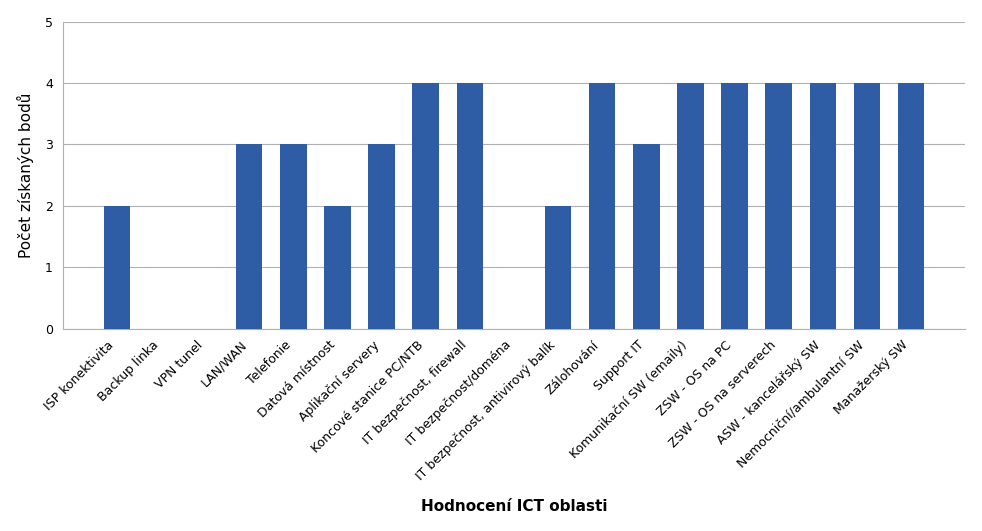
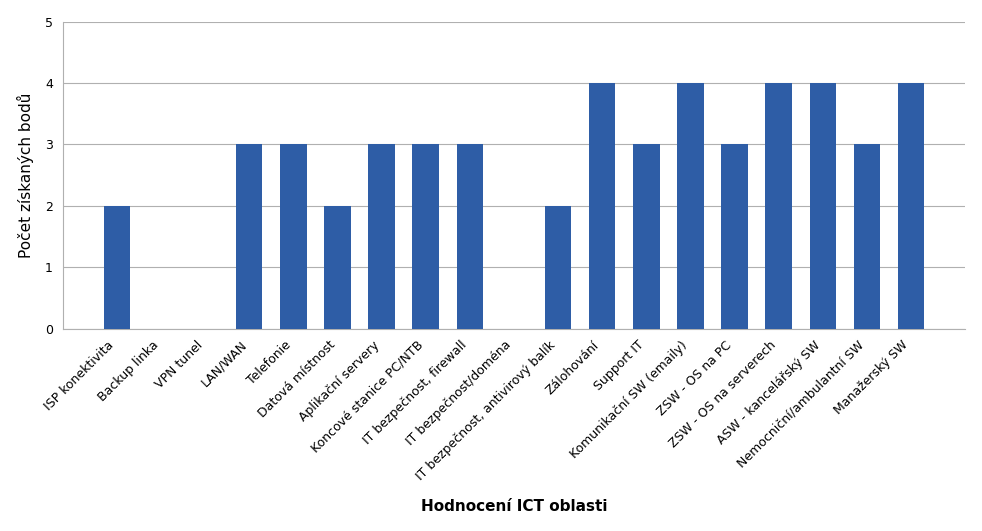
Koncové stanice PC/NTB: 4 -> 3
IT bezpečnost, firewall: 4 -> 3
ZSW - OS na PC: 4 -> 3
Nemocniční/ambulantní SW: 4 -> 3
